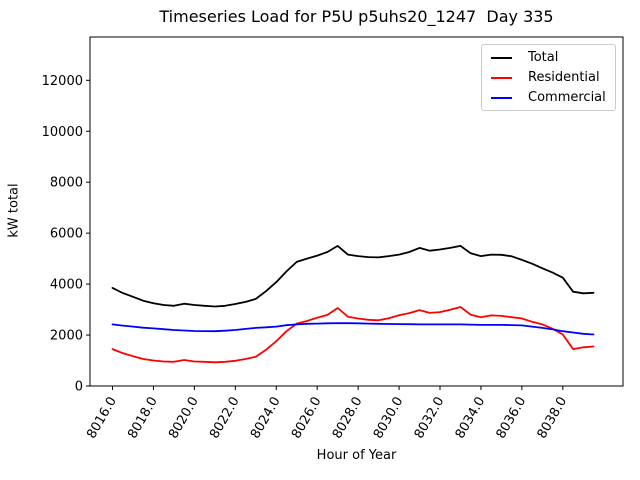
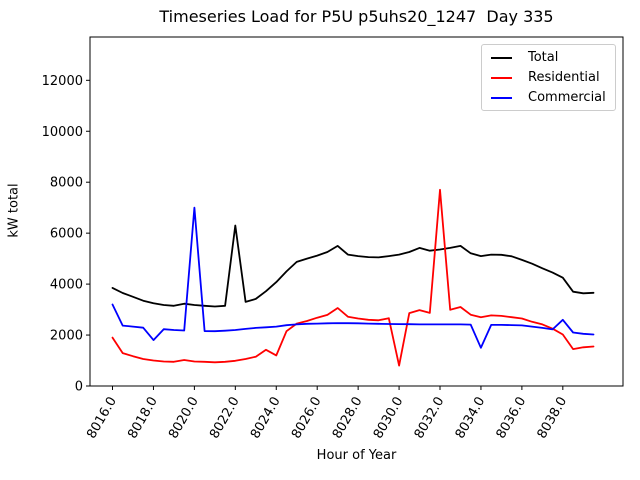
Residential/8016.0: 1400 -> 1900
Commercial/8016.0: 2400 -> 3200
Commercial/8018.0: 2300 -> 1800
Commercial/8020.0: 2200 -> 7000
Total/8022.0: 3200 -> 6300
Residential/8024.0: 1800 -> 1200
Residential/8030.0: 2800 -> 800
Residential/8032.0: 2900 -> 7700
Commercial/8034.0: 2400 -> 1500
Commercial/8038.0: 2200 -> 2600
